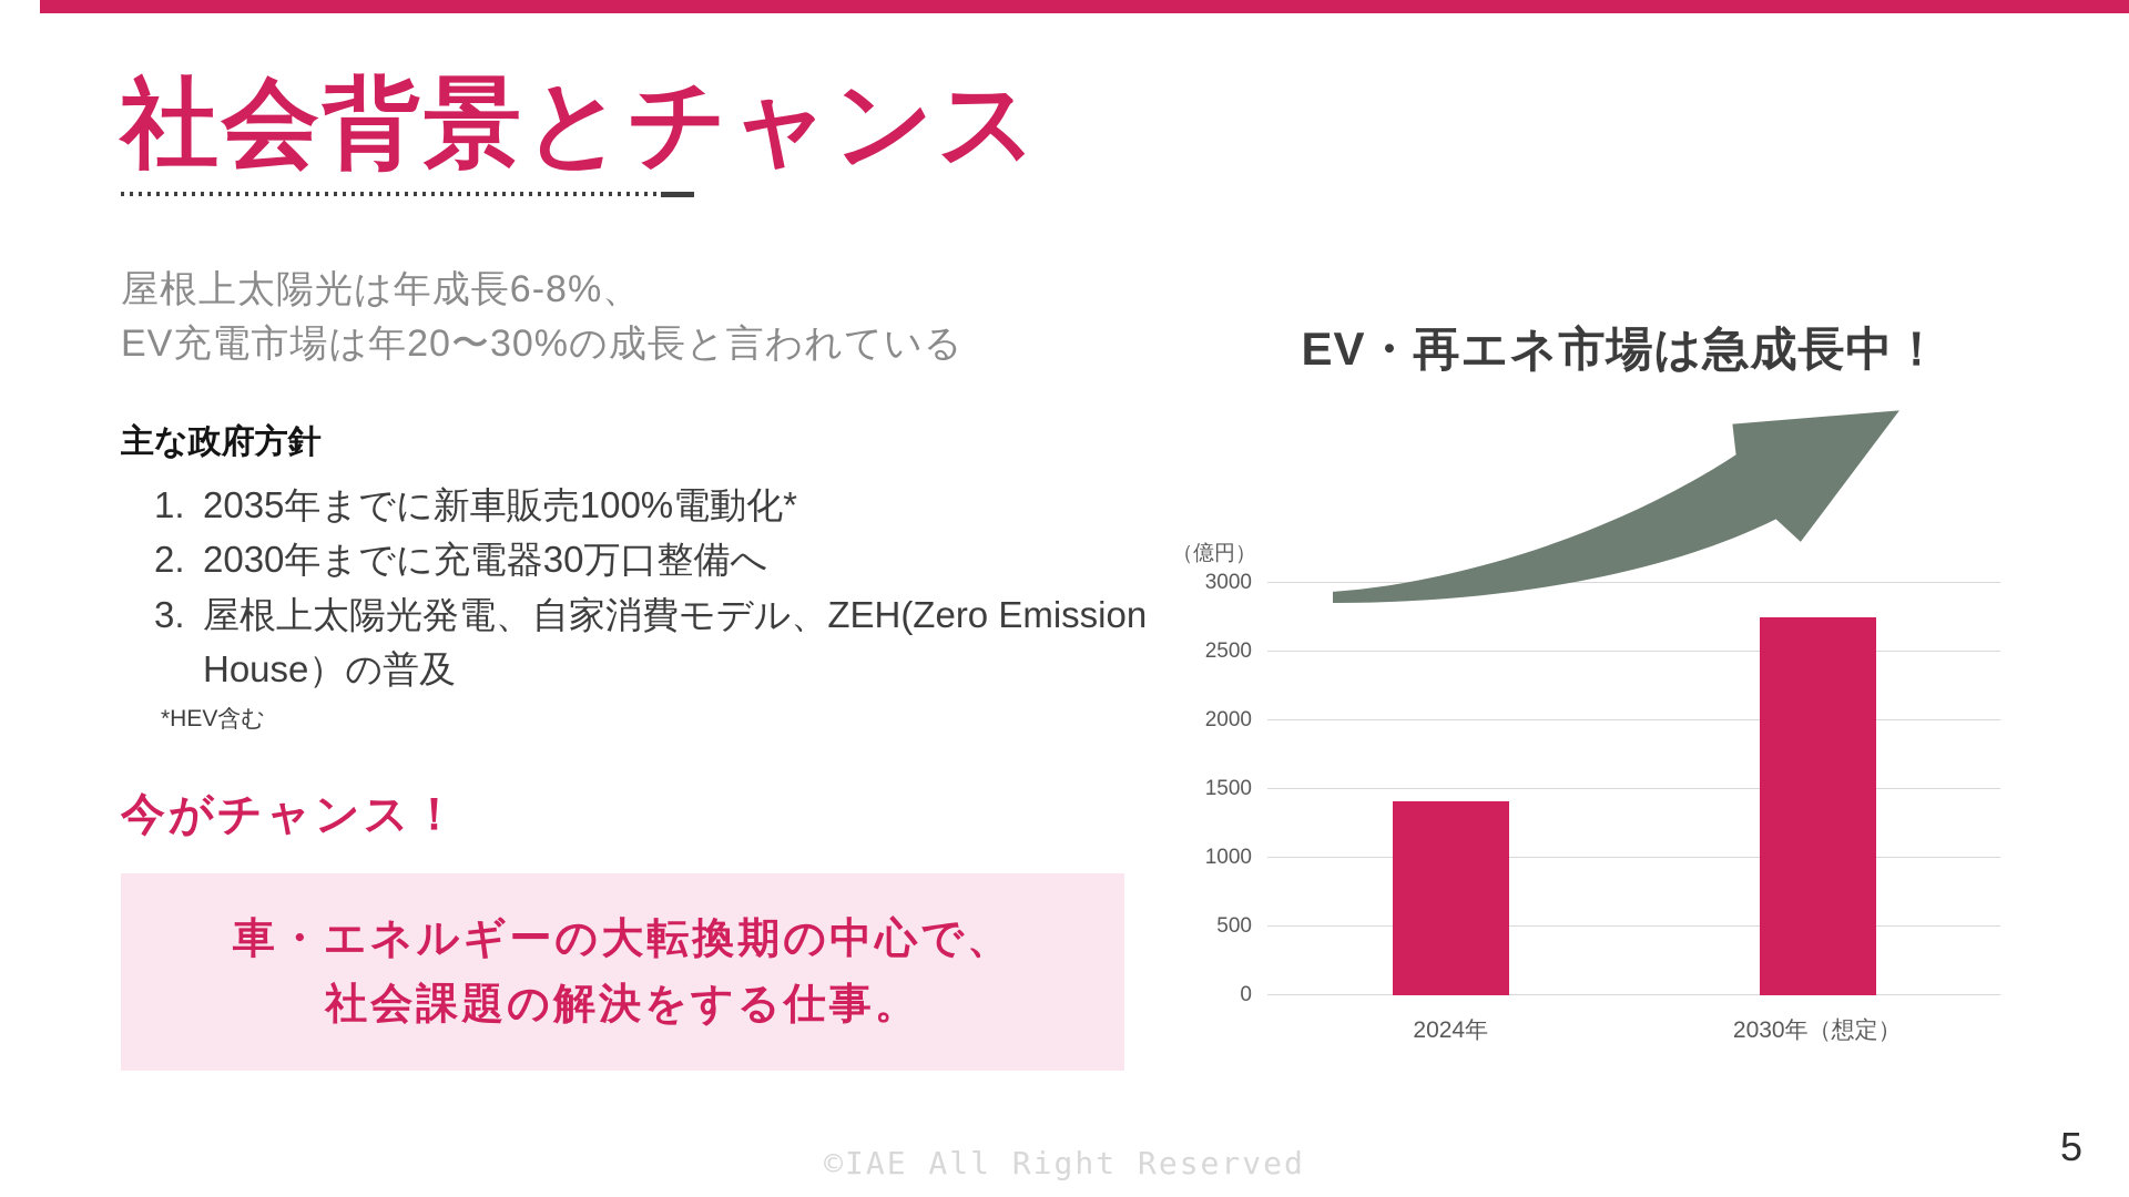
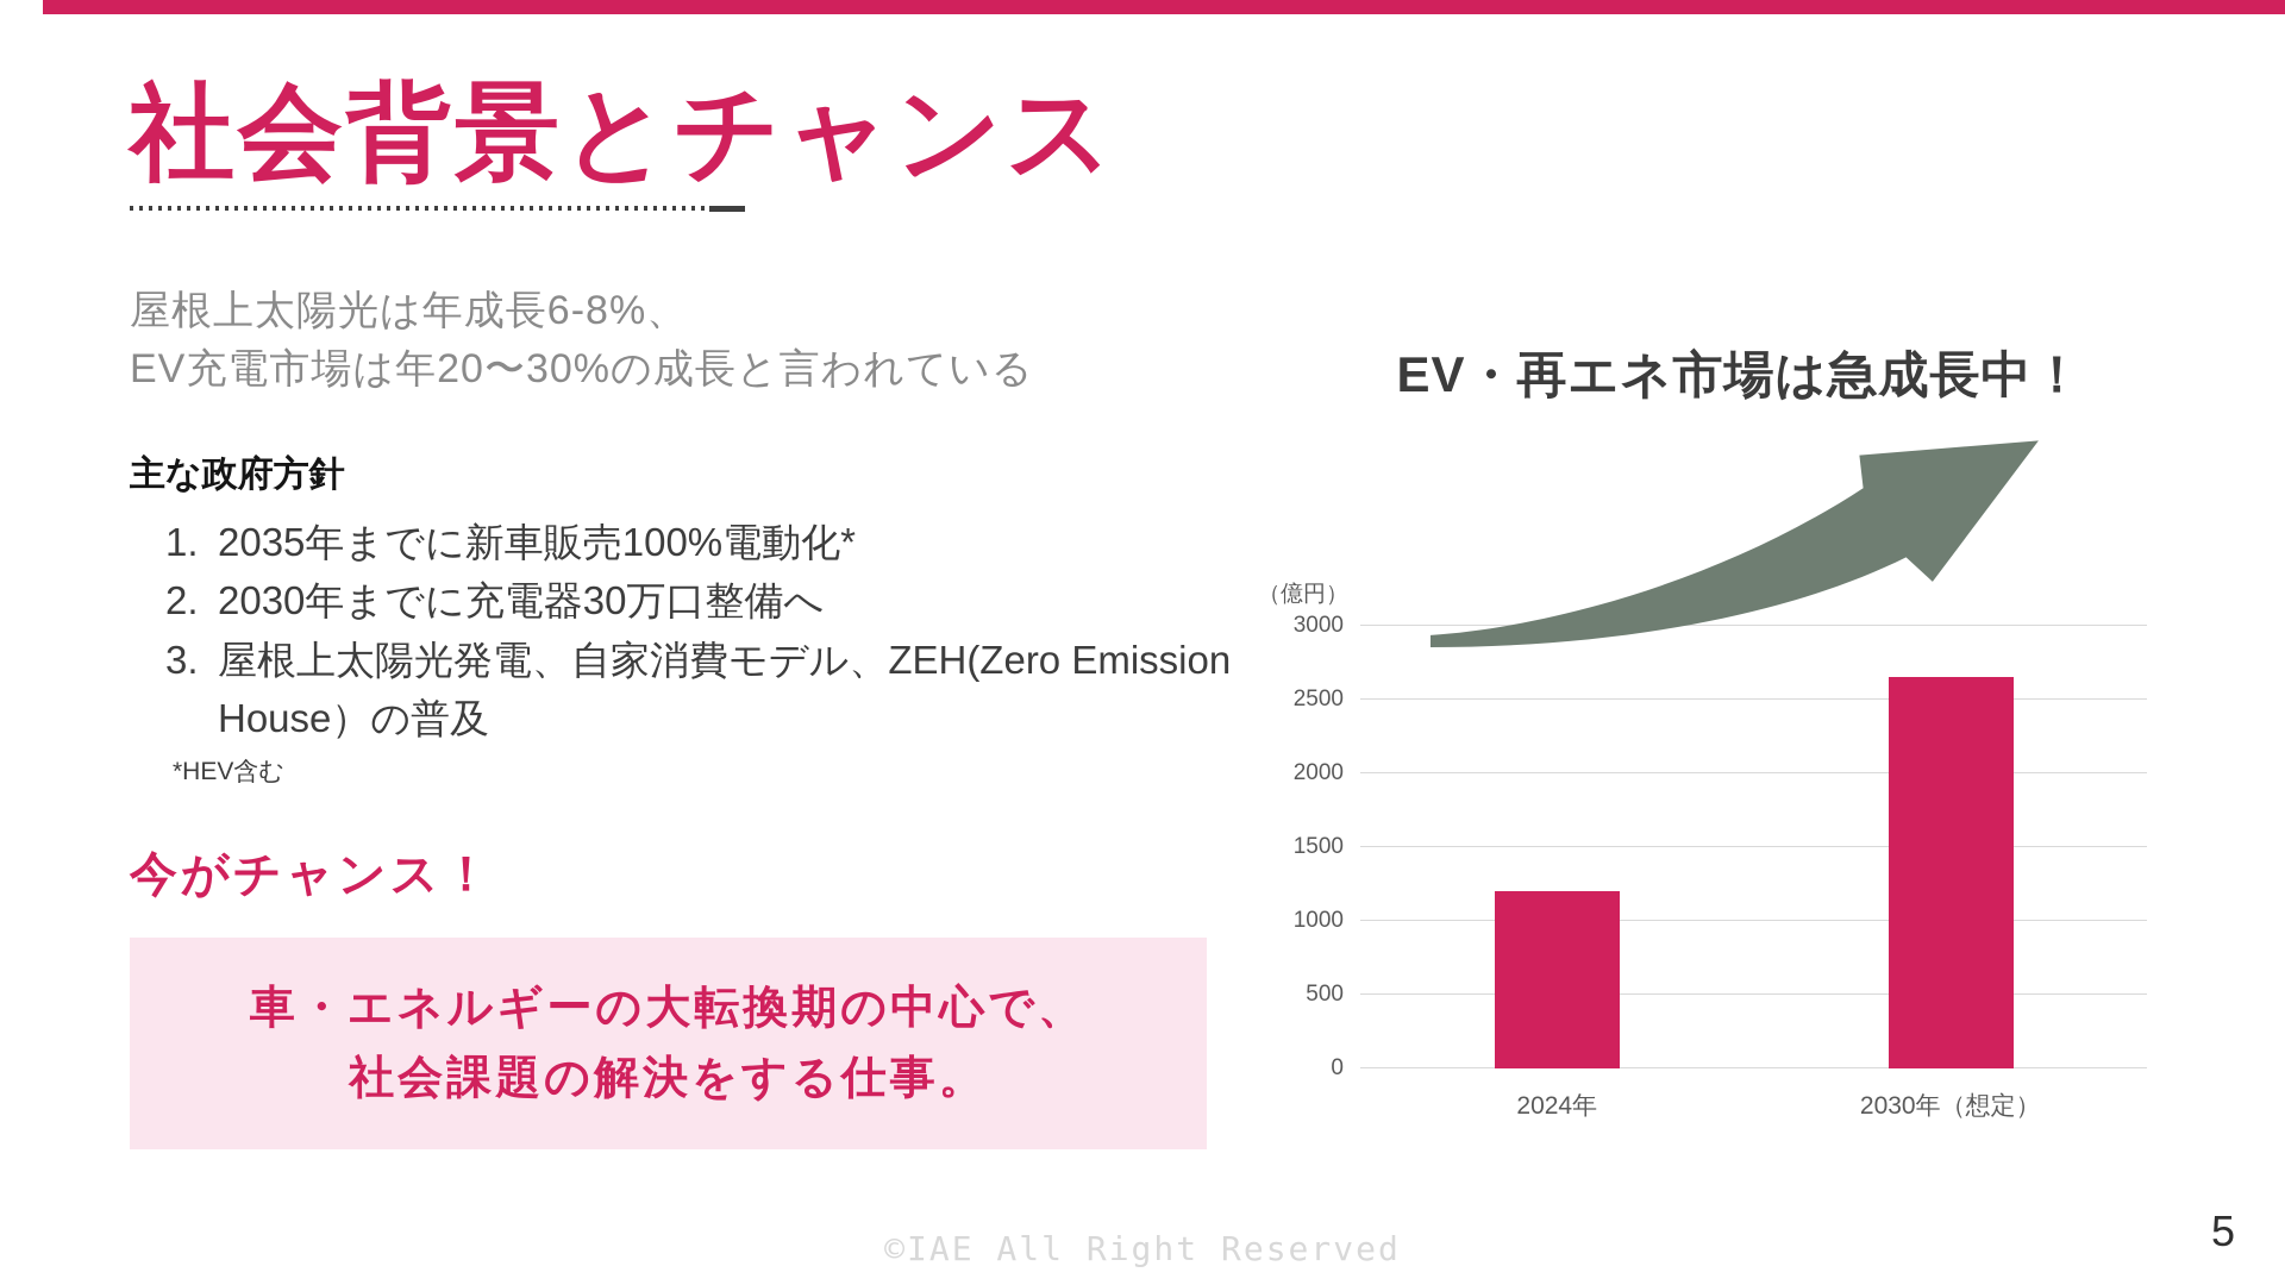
2024年: 1410 -> 1200
2030年（想定）: 2750 -> 2650
